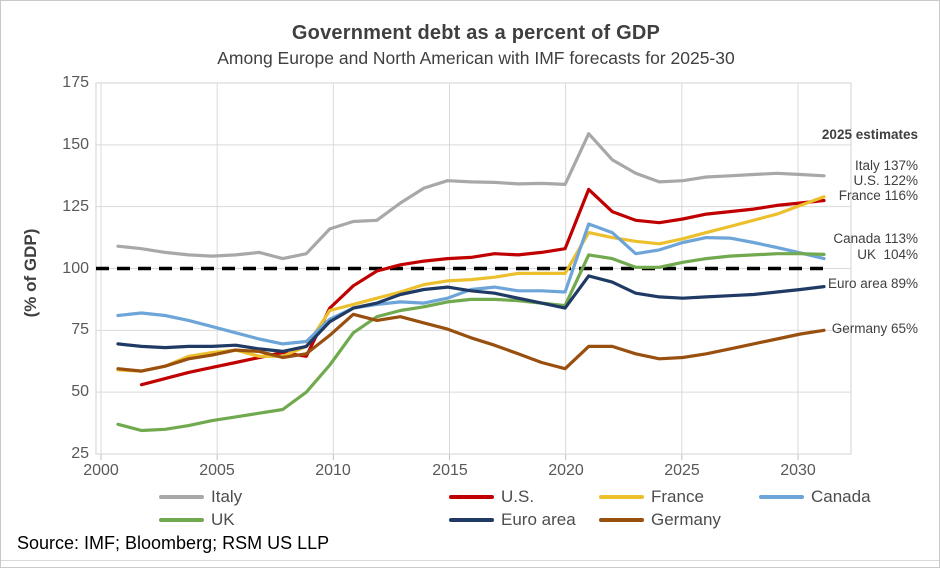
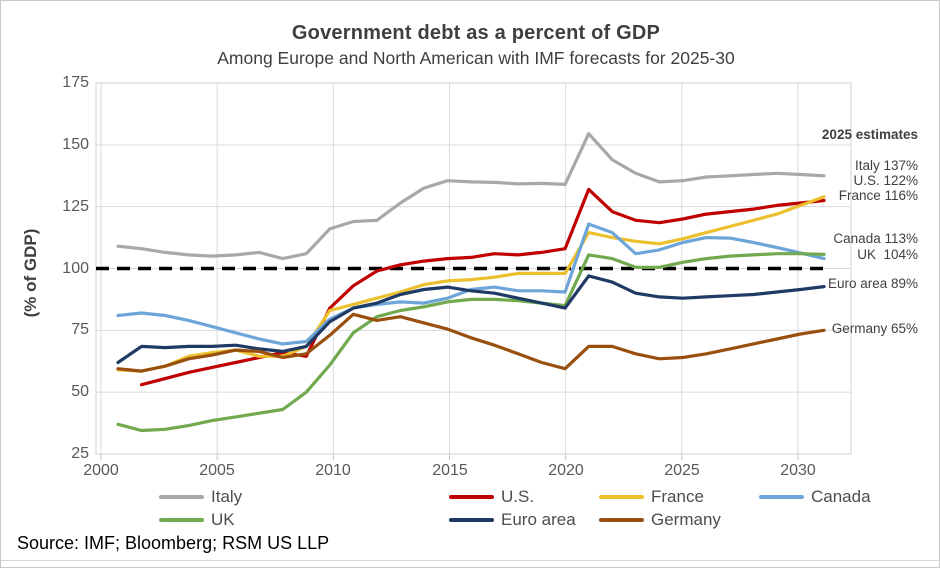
Euro area/2000: 70 -> 62
